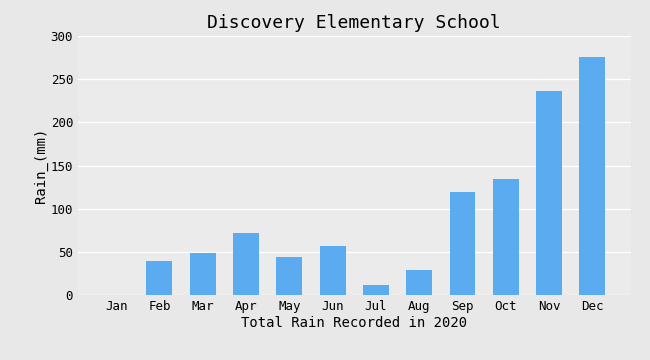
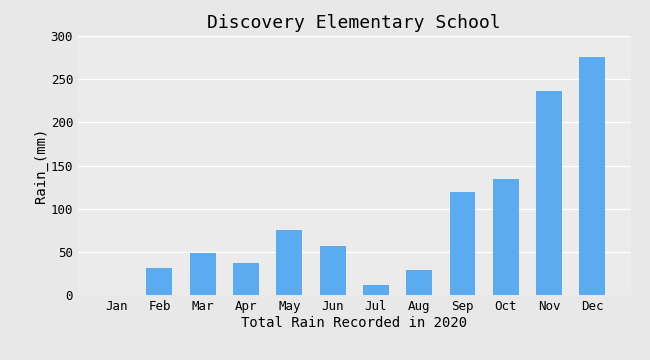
Feb: 40 -> 31
Apr: 72 -> 37
May: 44 -> 75
